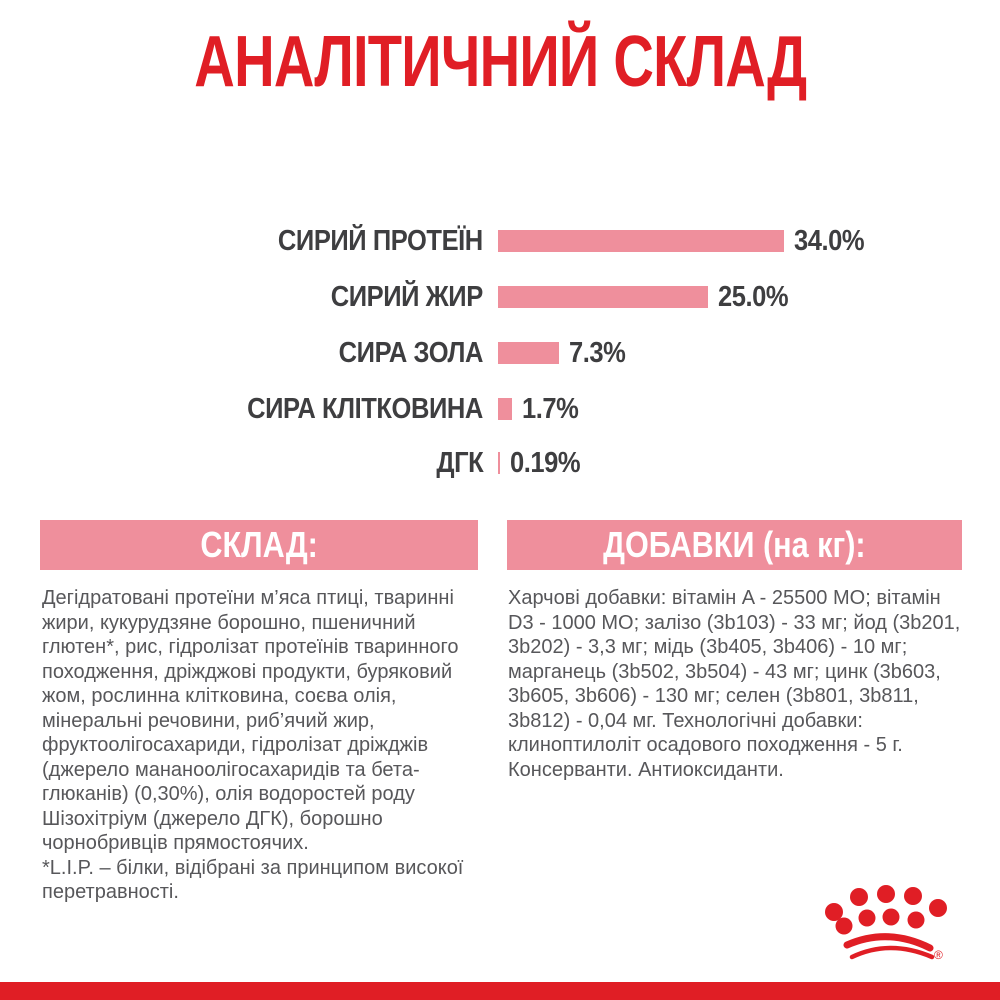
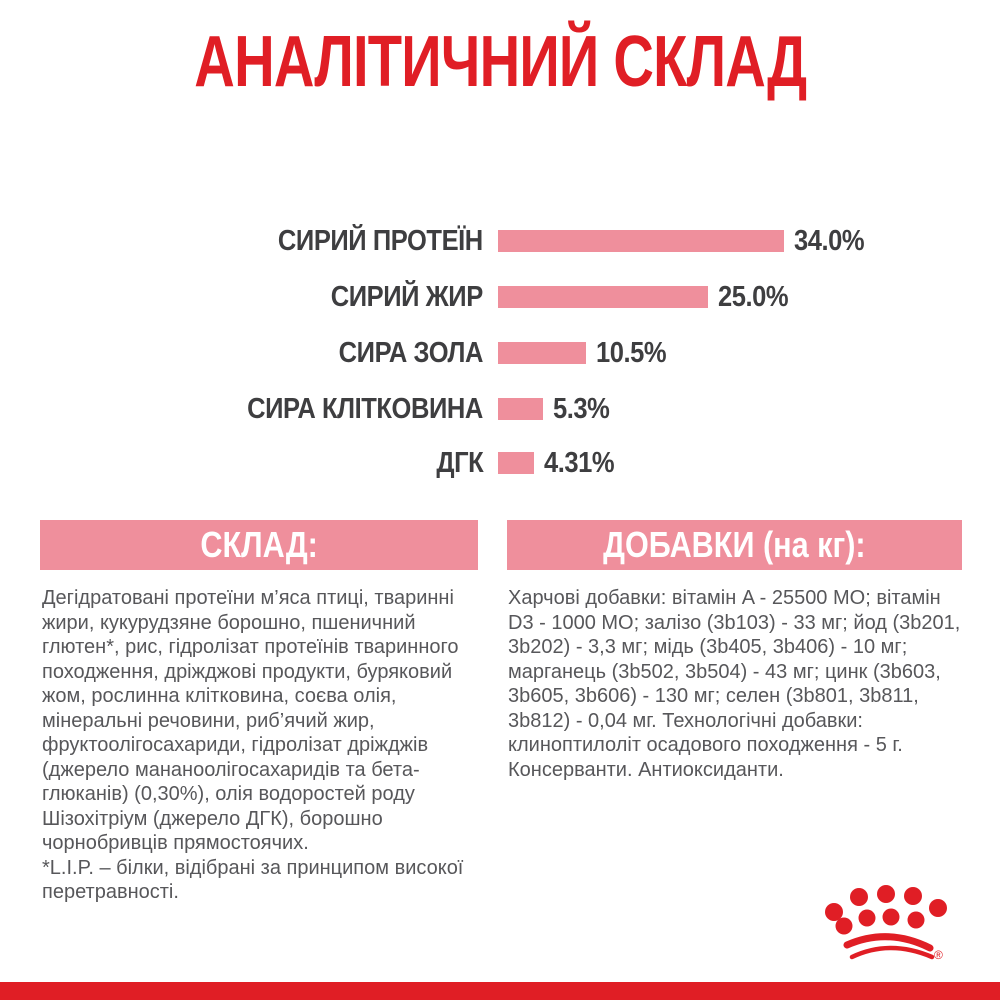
СИРА ЗОЛА: 7.3% -> 10.5%
СИРА КЛІТКОВИНА: 1.7% -> 5.3%
ДГК: 0.19% -> 4.31%
